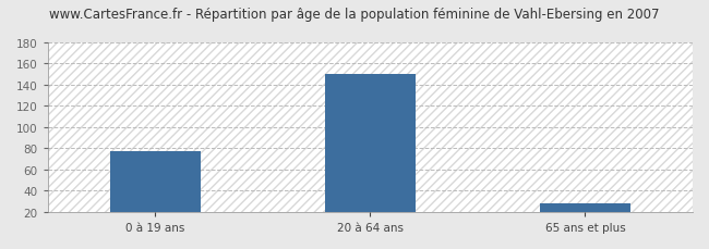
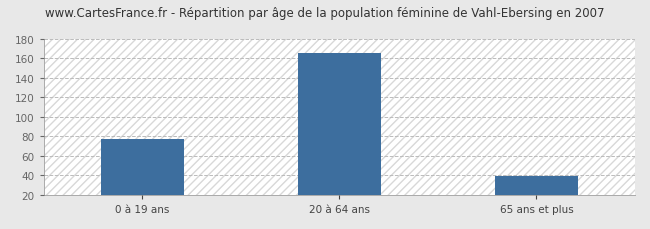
20 à 64 ans: 150 -> 165
65 ans et plus: 28 -> 39
